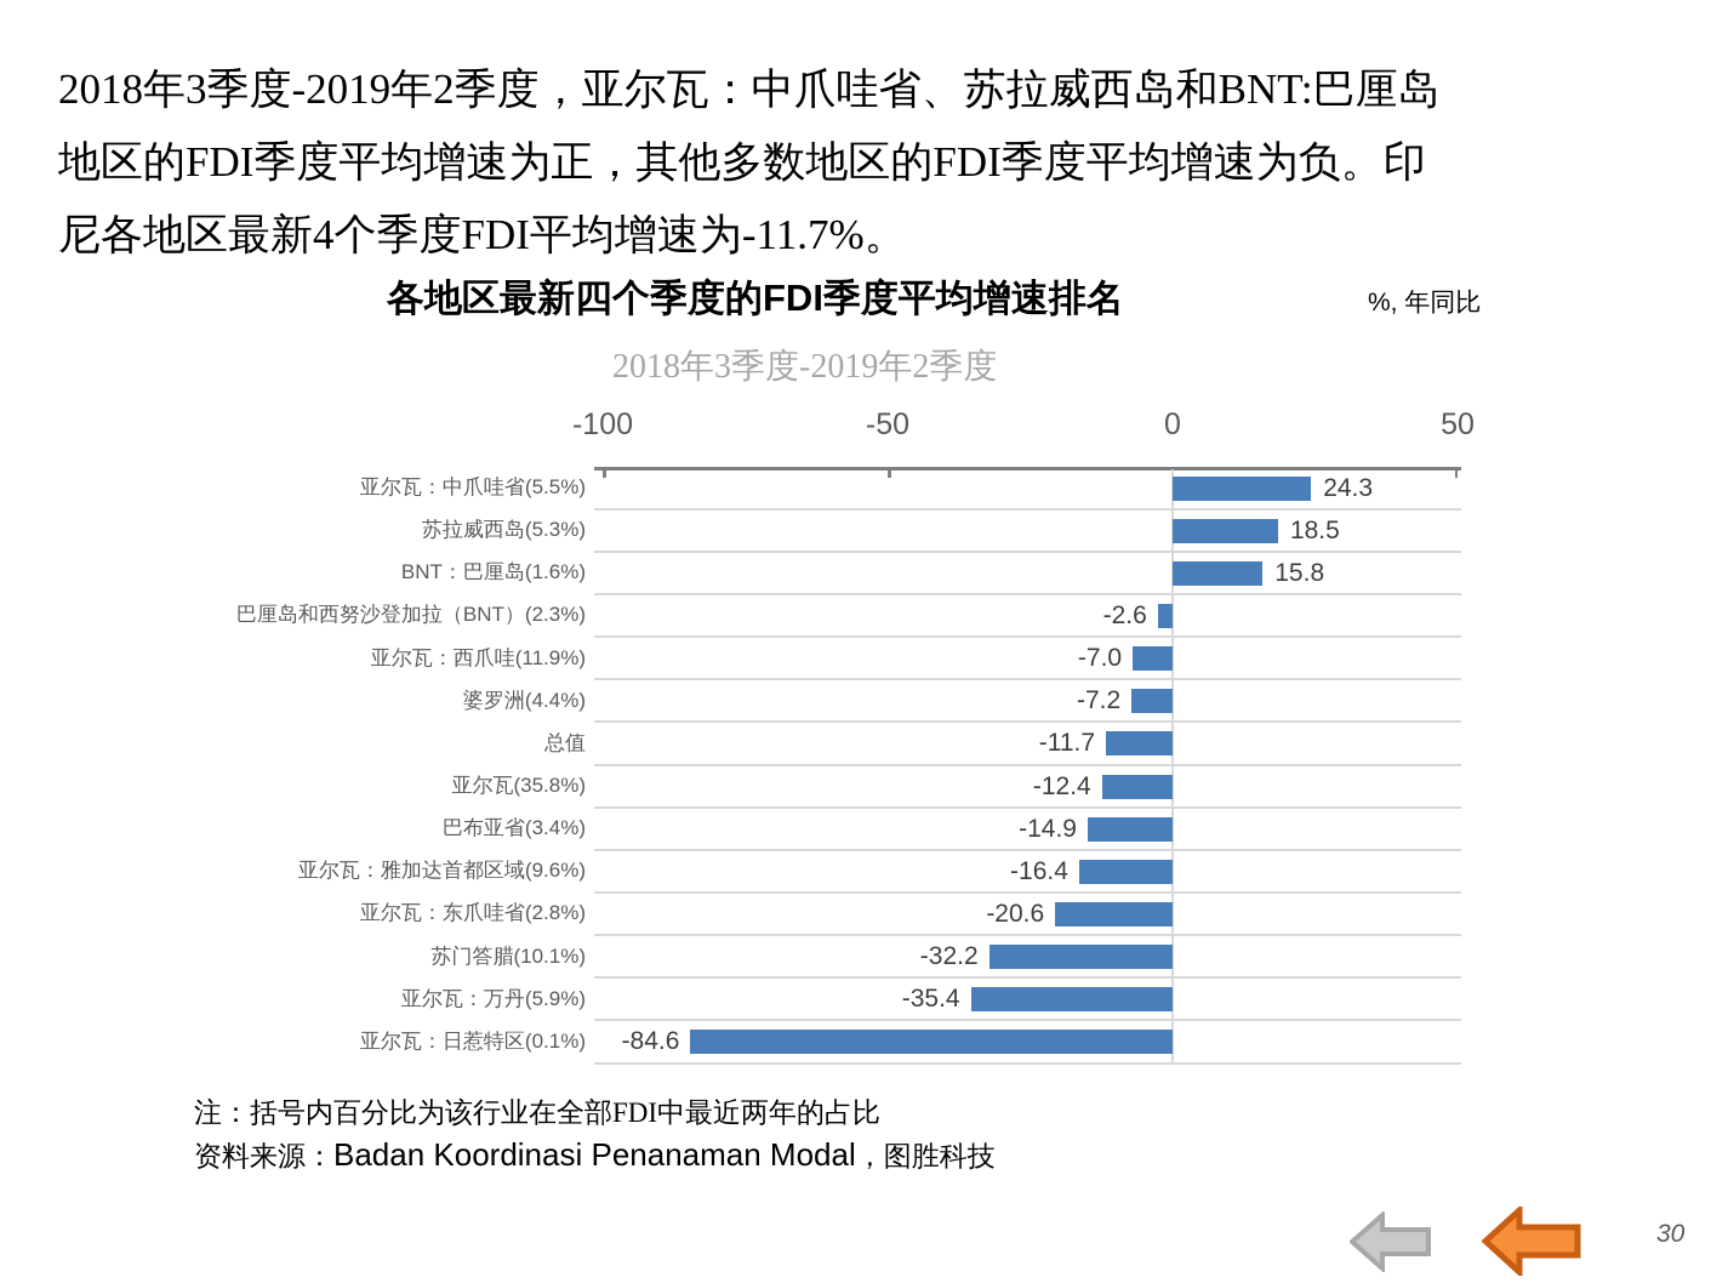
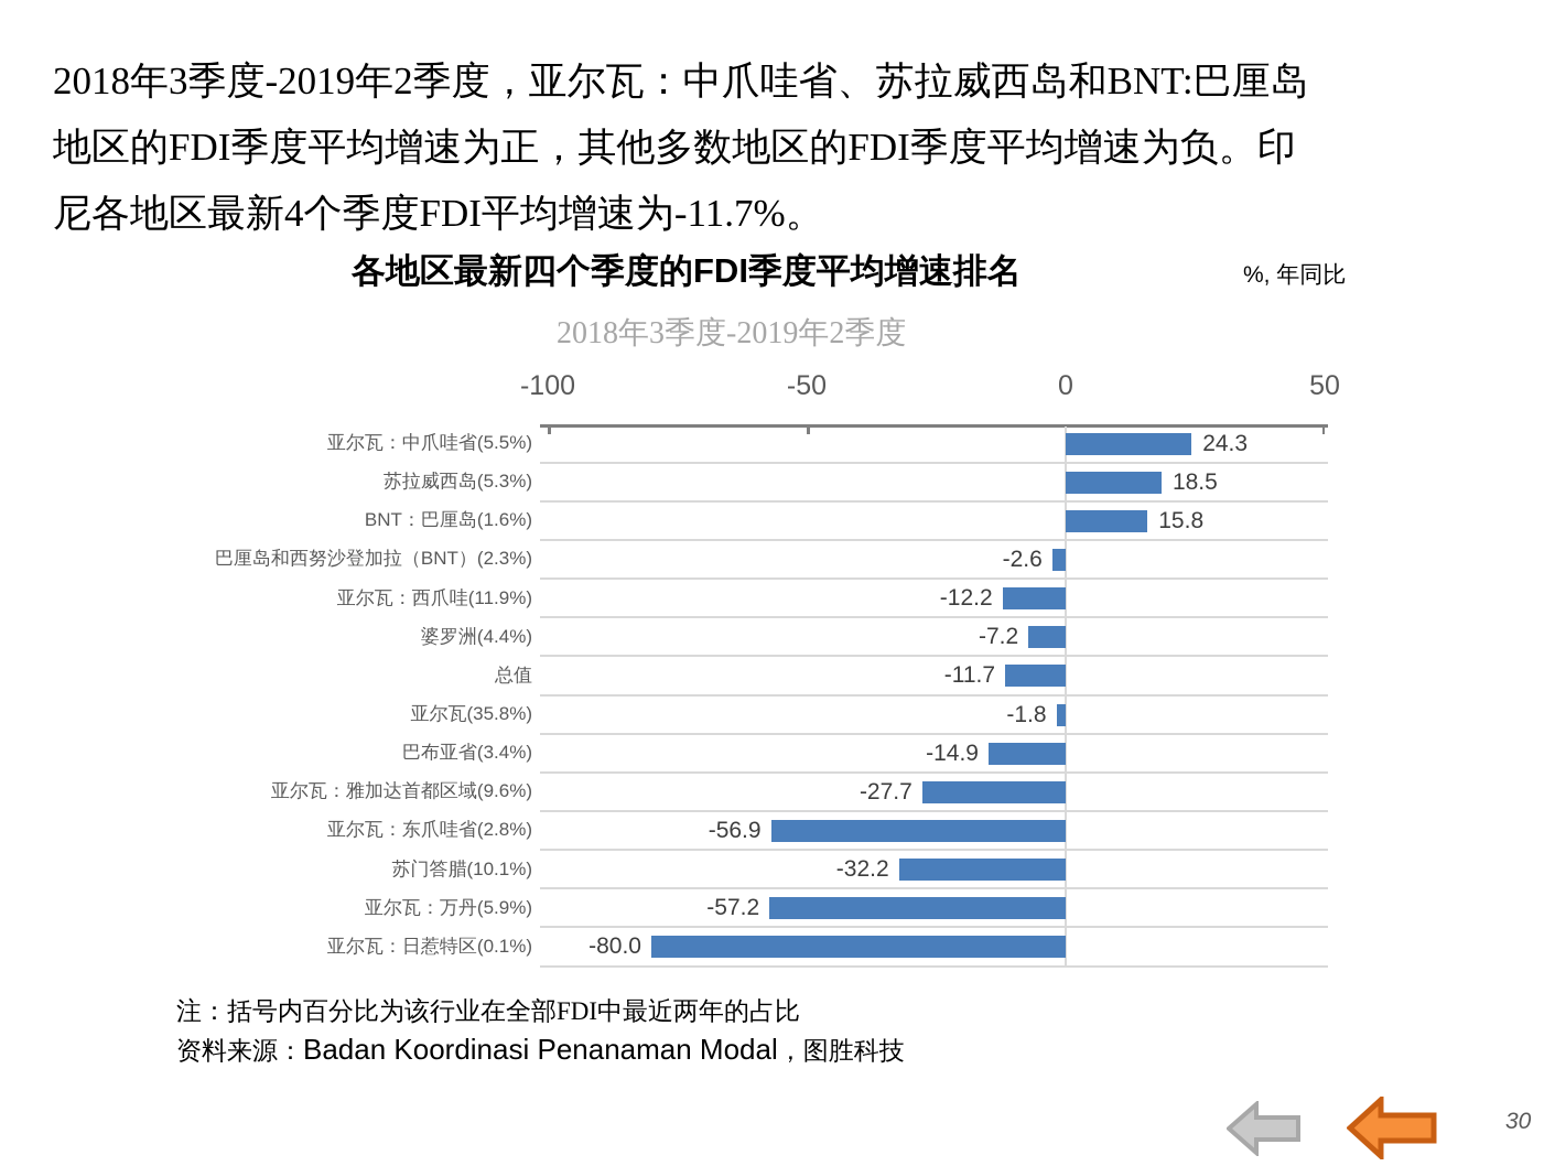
亚尔瓦：西爪哇(11.9%): -7.0 -> -12.2
亚尔瓦(35.8%): -12.4 -> -1.8
亚尔瓦：雅加达首都区域(9.6%): -16.4 -> -27.7
亚尔瓦：东爪哇省(2.8%): -20.6 -> -56.9
亚尔瓦：万丹(5.9%): -35.4 -> -57.2
亚尔瓦：日惹特区(0.1%): -84.6 -> -80.0
